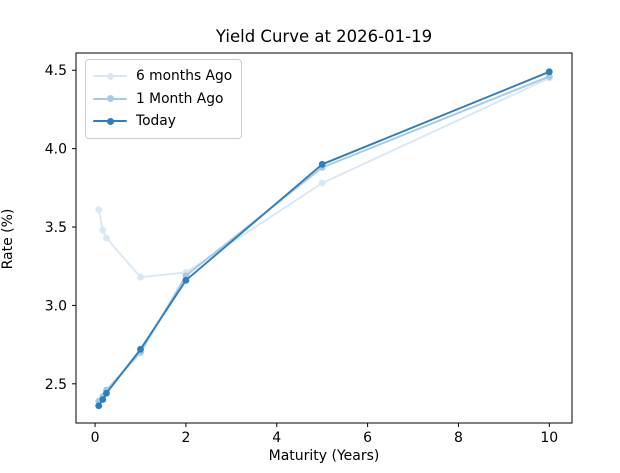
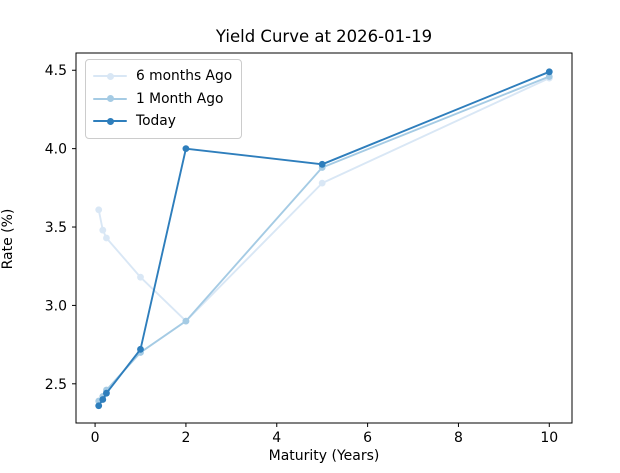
6 months Ago/2: 3.2 -> 2.9
1 Month Ago/2: 3.2 -> 2.9
Today/2: 3.2 -> 4.0
